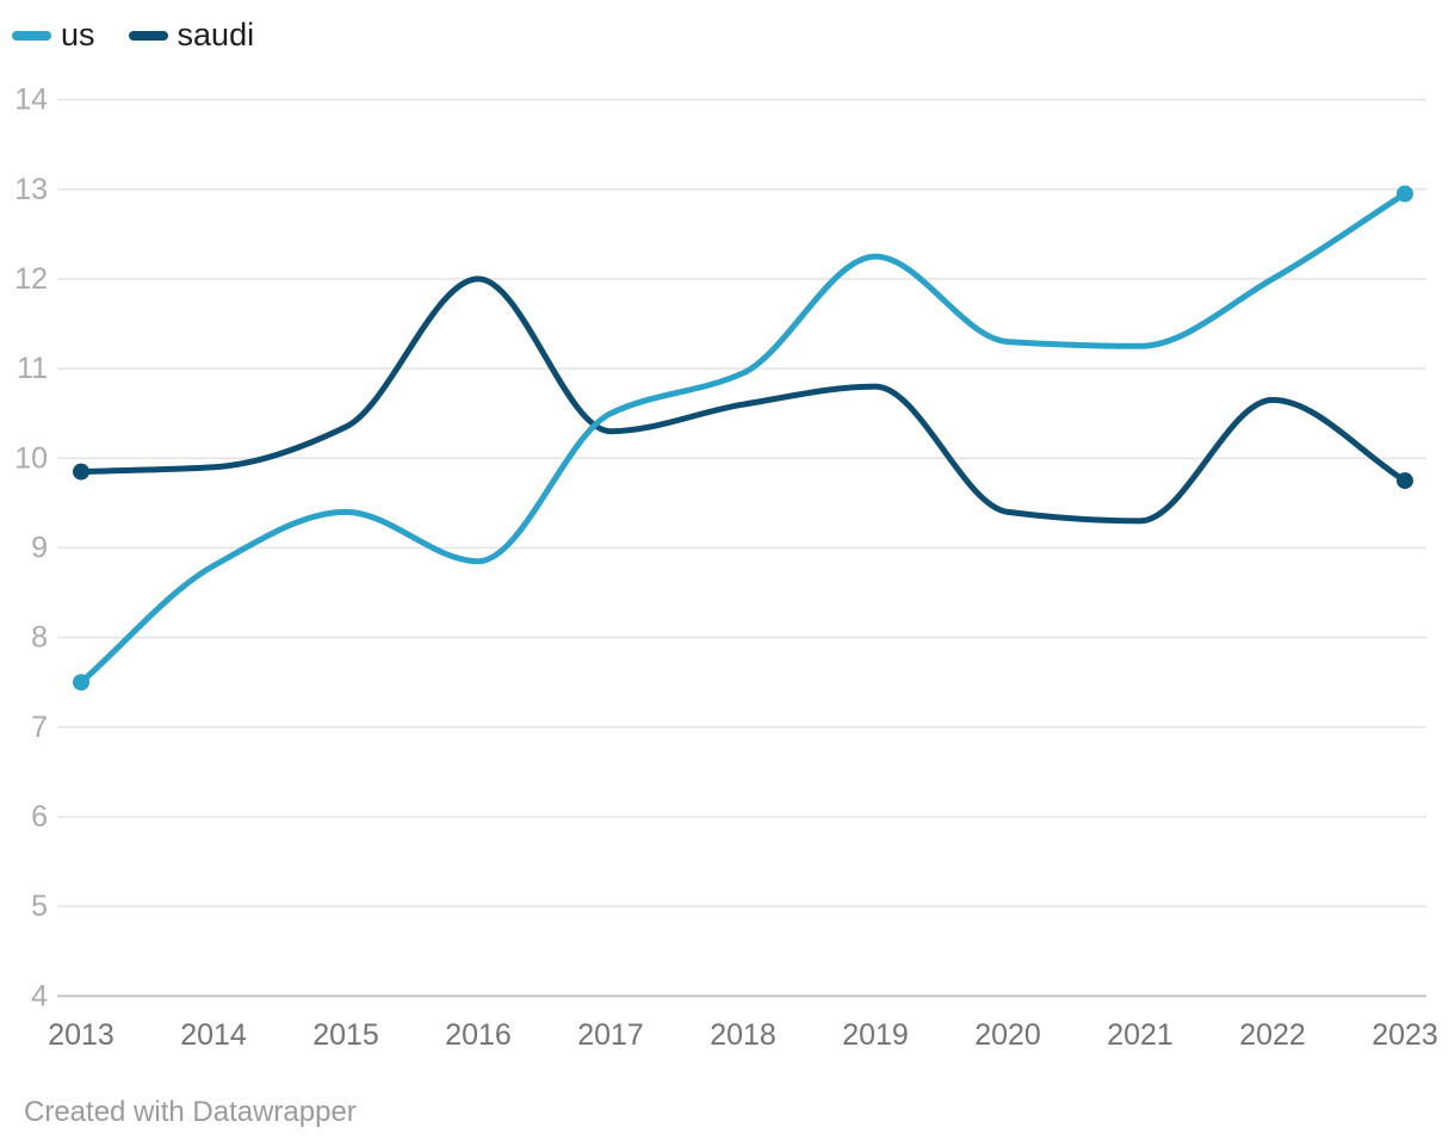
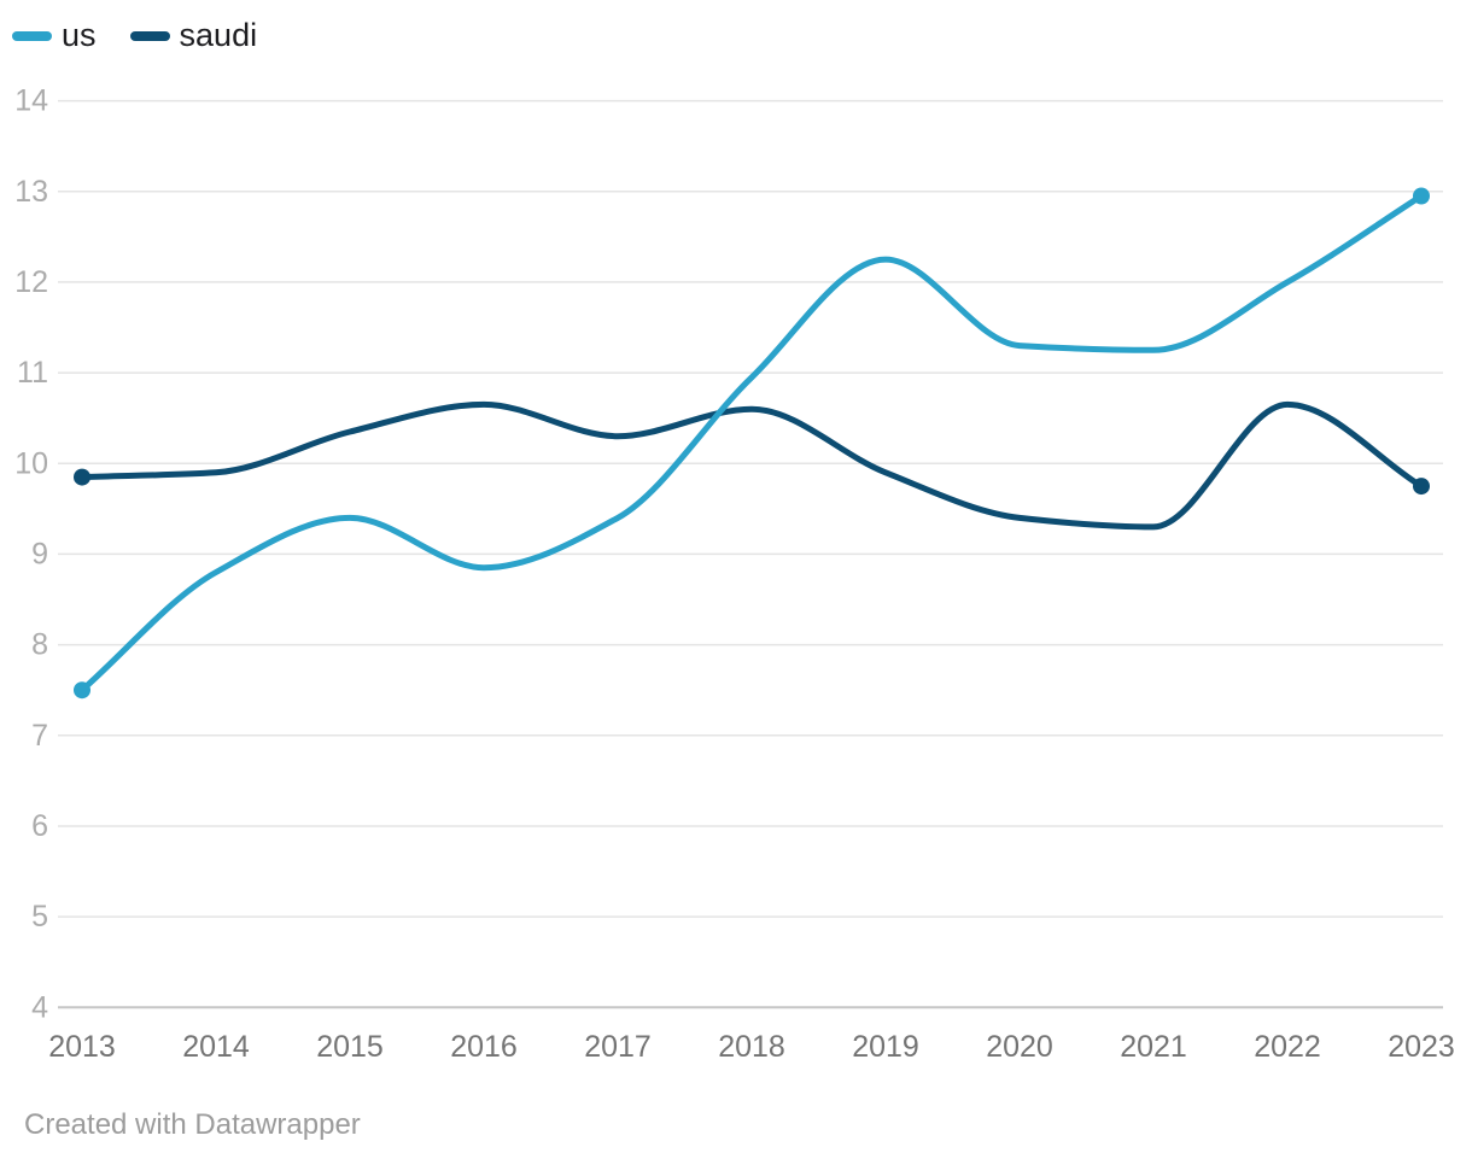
saudi/2016: 12.0 -> 10.7
us/2017: 10.5 -> 9.4
saudi/2019: 10.8 -> 9.9
